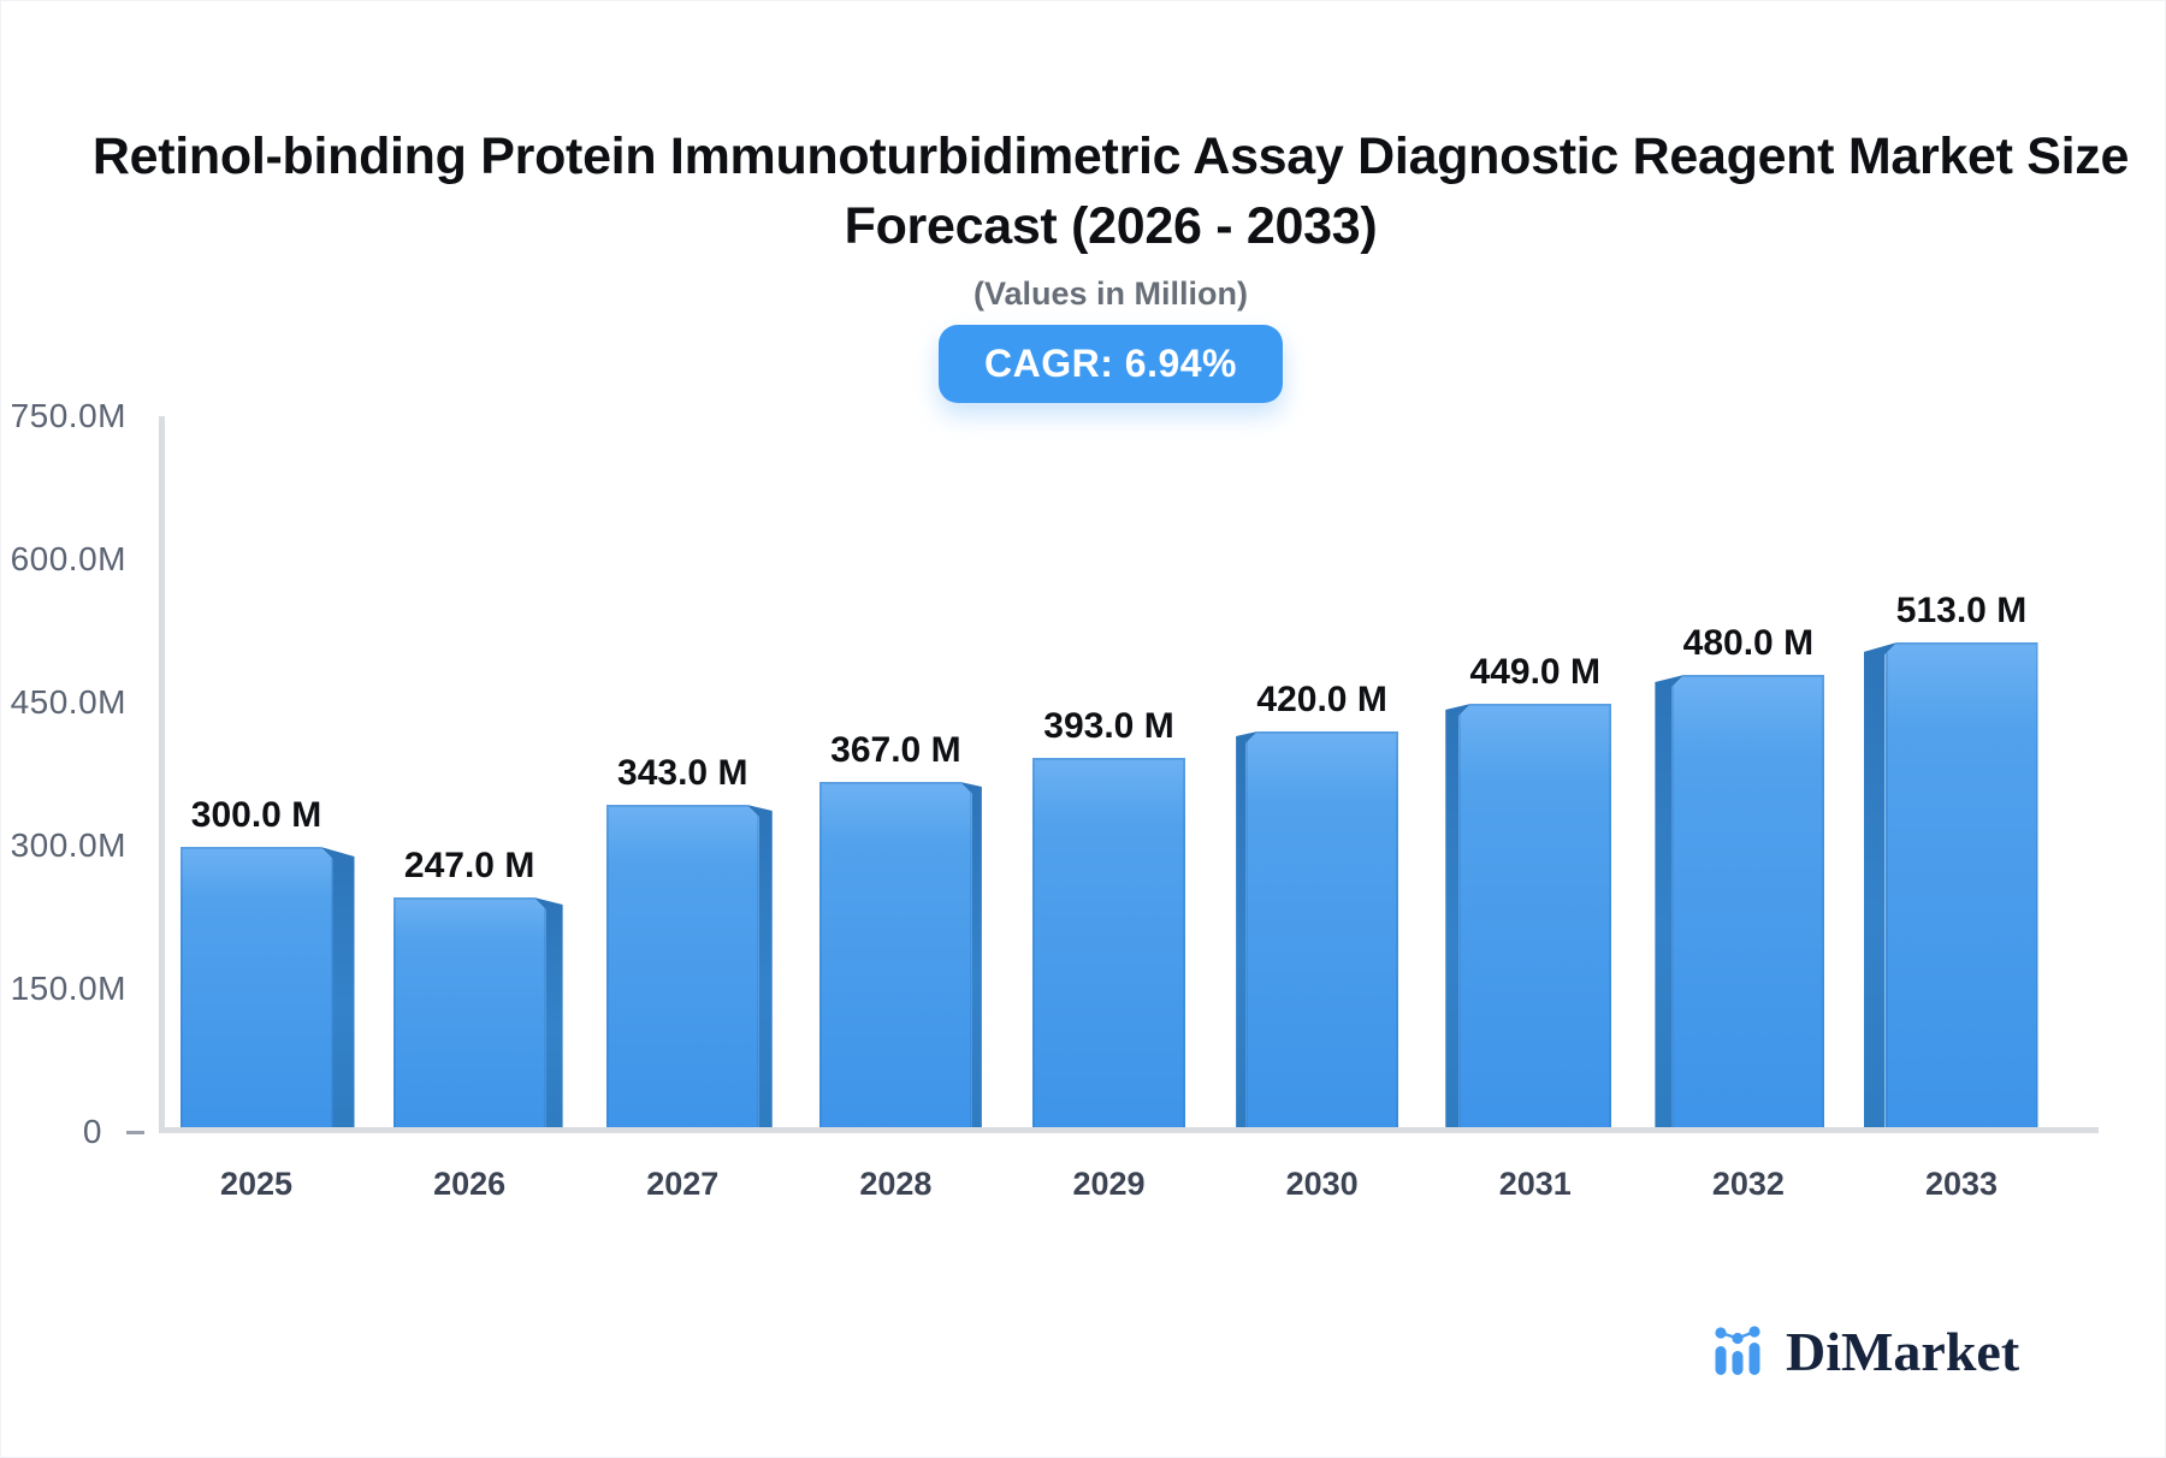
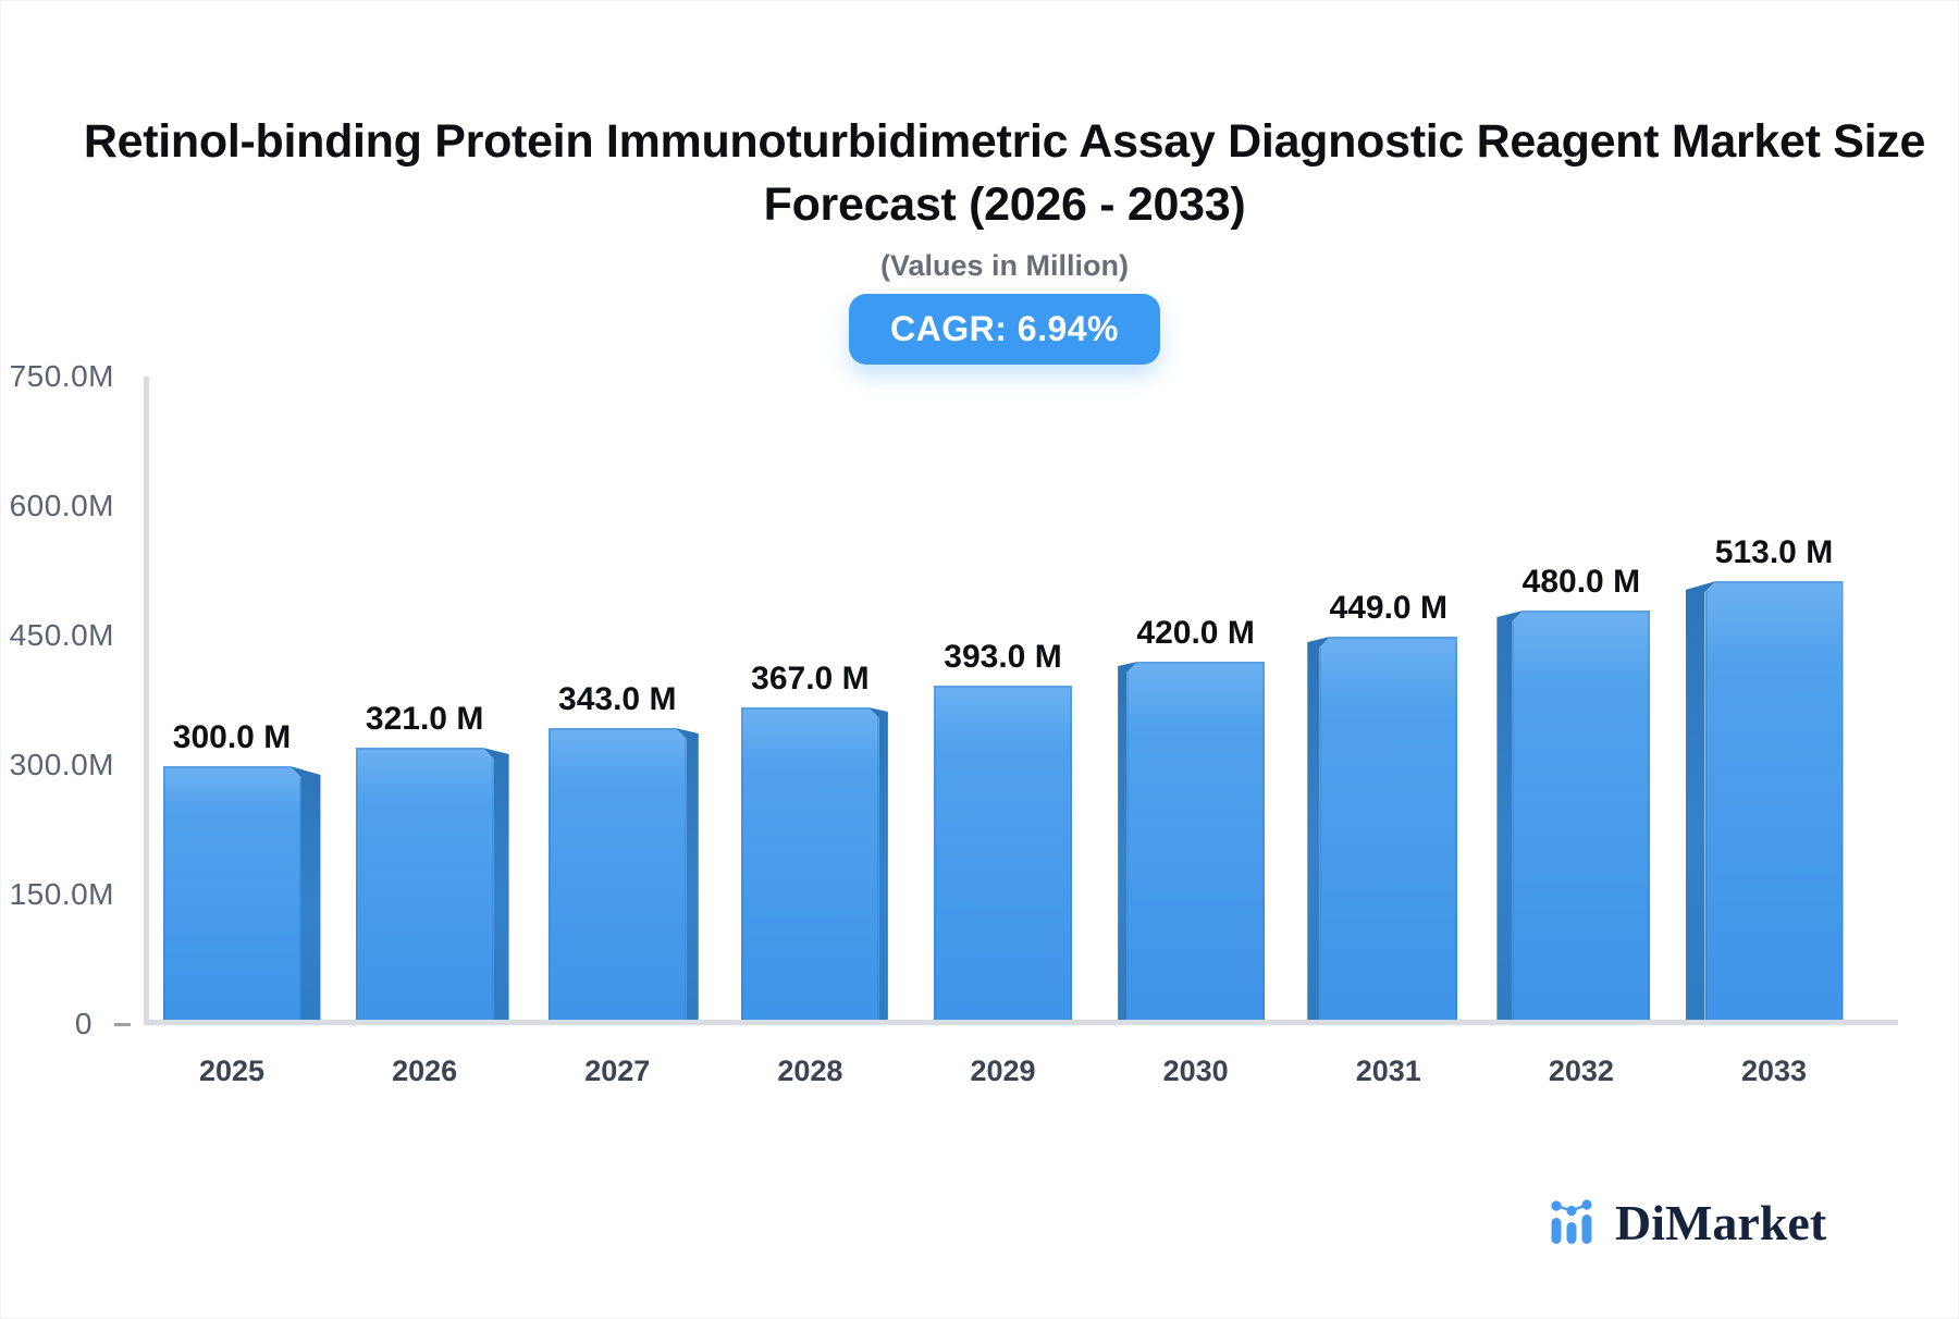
2026: 247.0 -> 321.0
